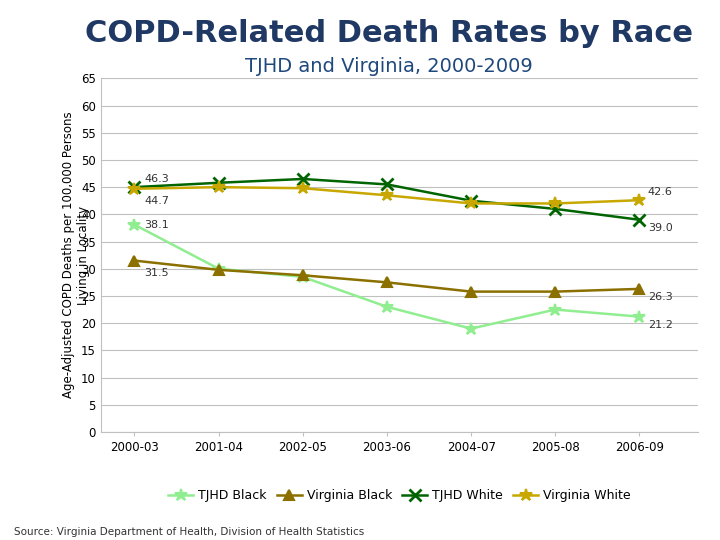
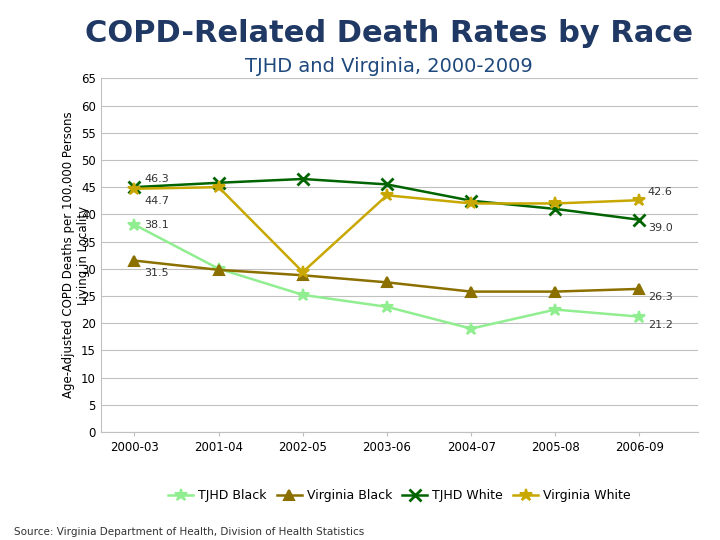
TJHD Black/2002-05: 28.5 -> 25.2
Virginia White/2002-05: 44.8 -> 29.4
